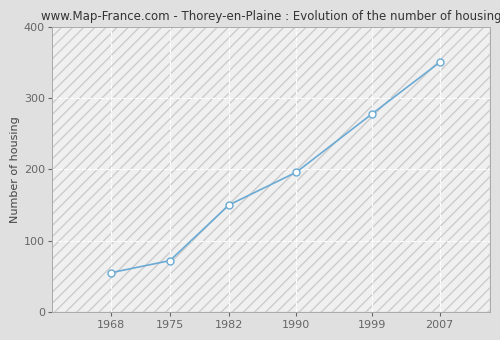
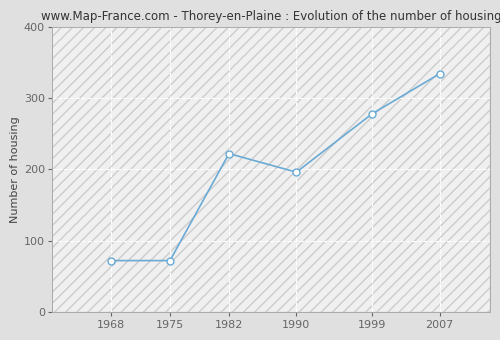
1968: 55 -> 72
1982: 150 -> 222
2007: 350 -> 334
